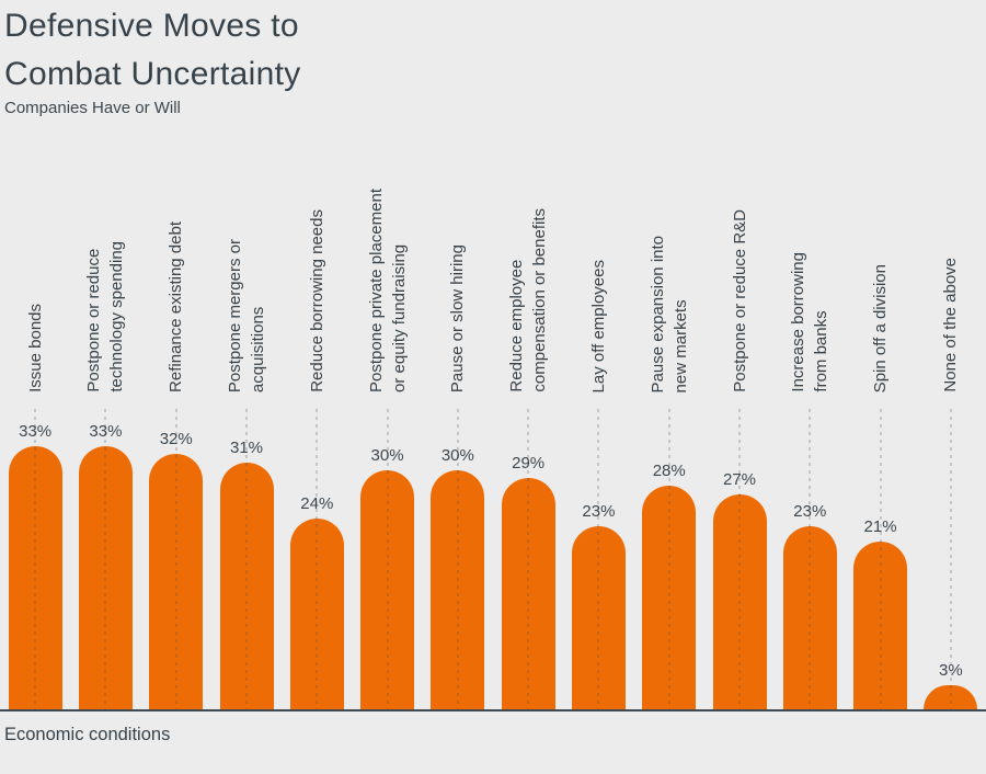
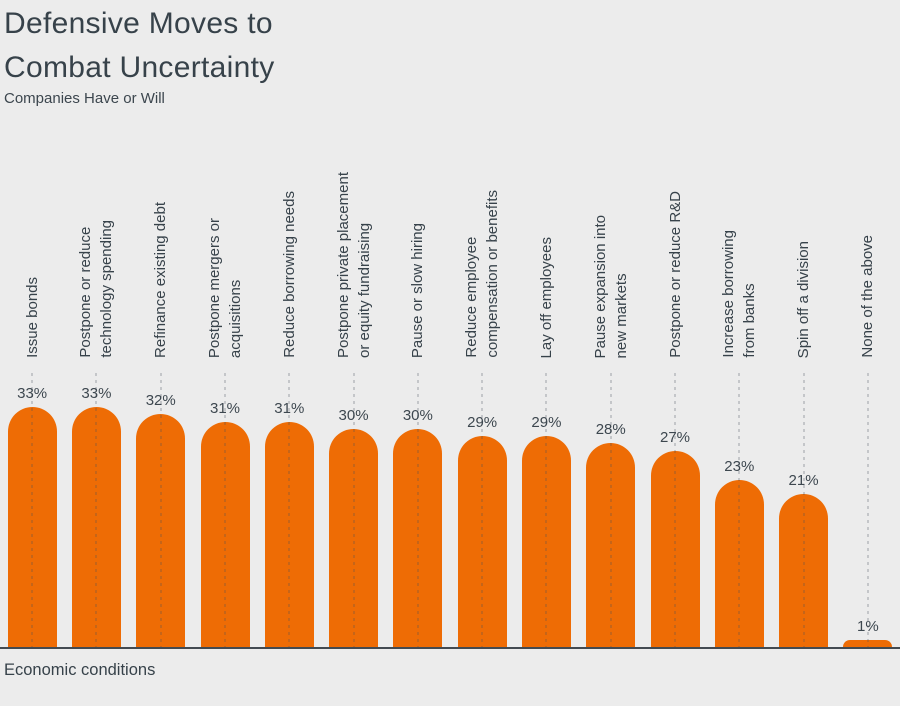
Reduce borrowing needs: 24% -> 31%
Lay off employees: 23% -> 29%
None of the above: 3% -> 1%
